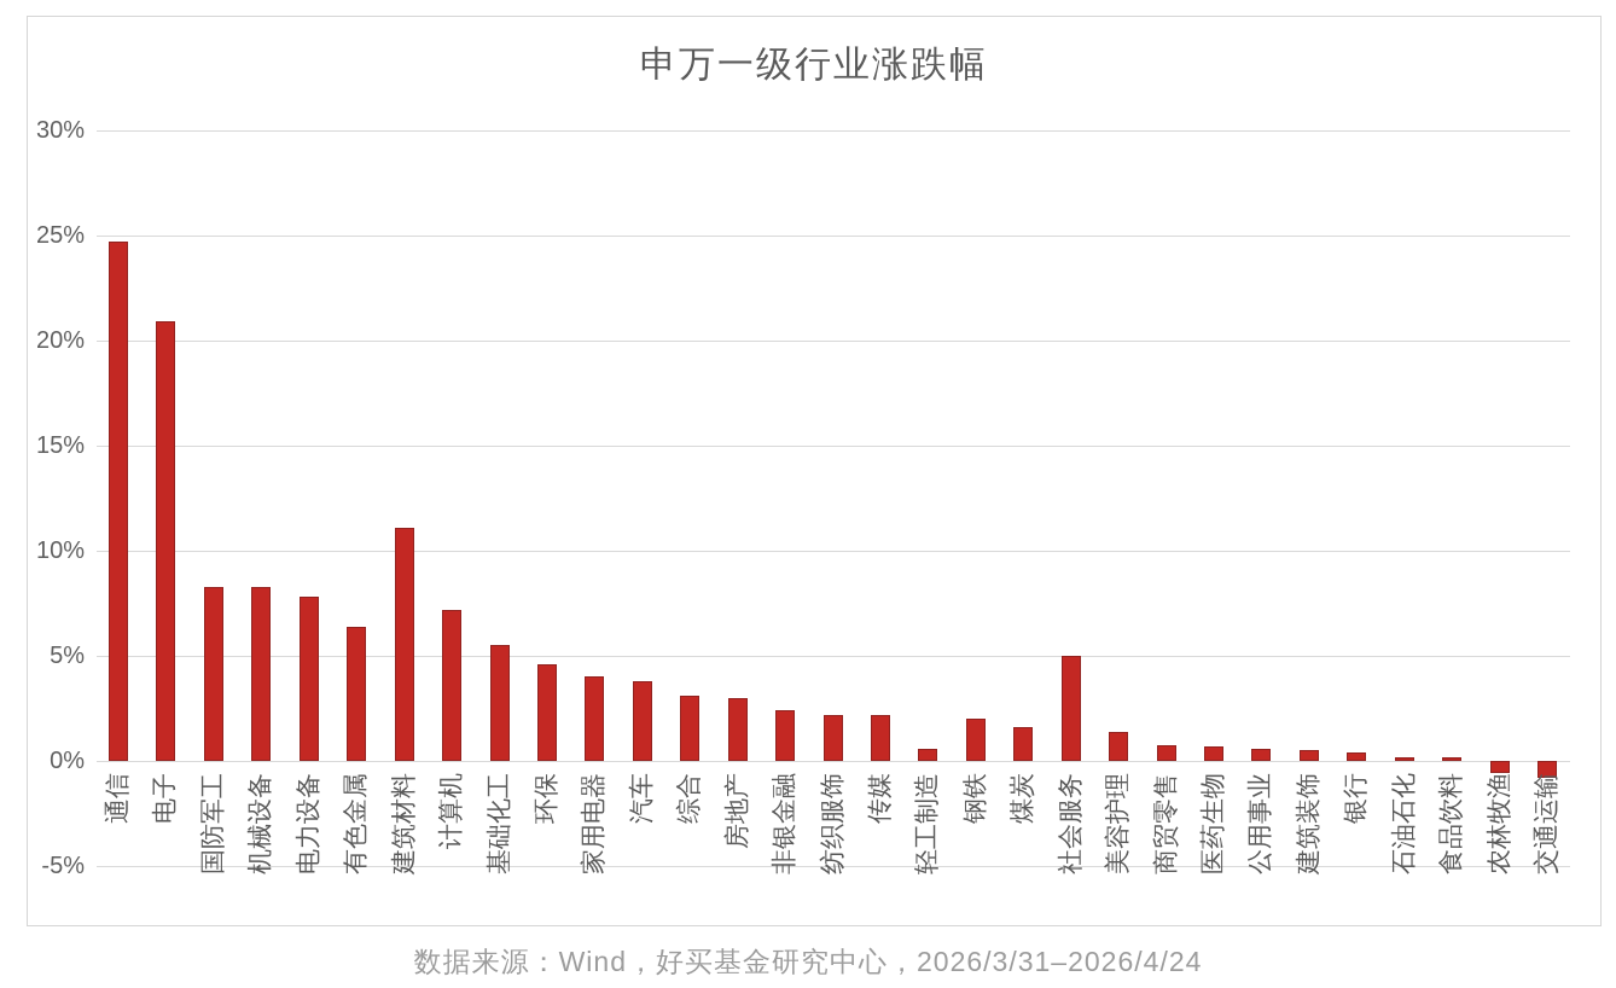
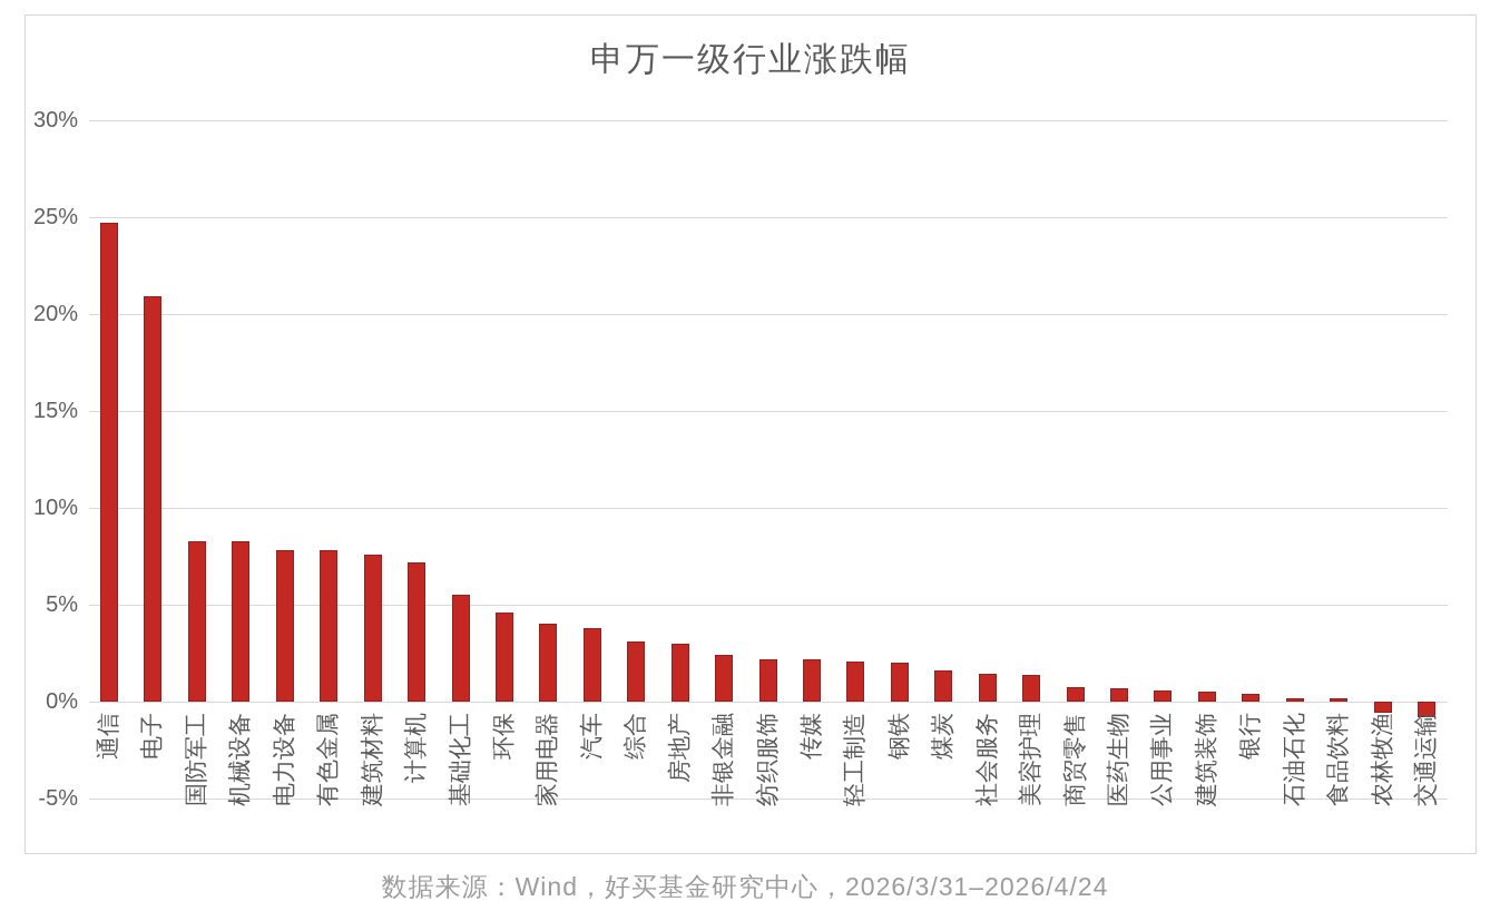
有色金属: 6.4% -> 7.8%
建筑材料: 11.1% -> 7.6%
轻工制造: 0.6% -> 2.1%
社会服务: 5.0% -> 1.4%
